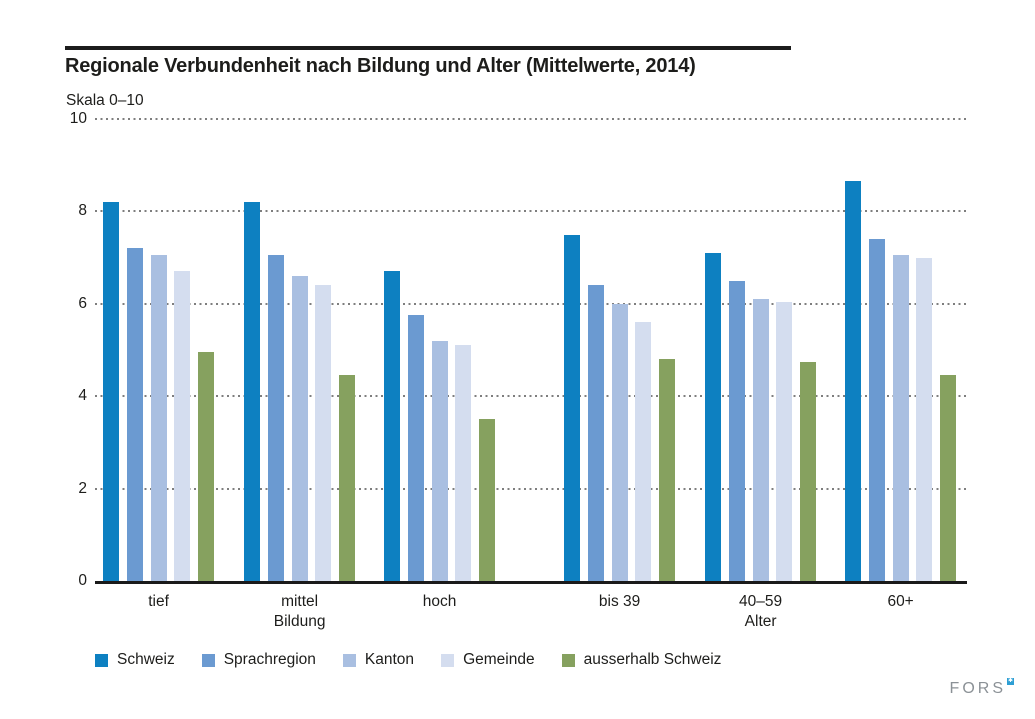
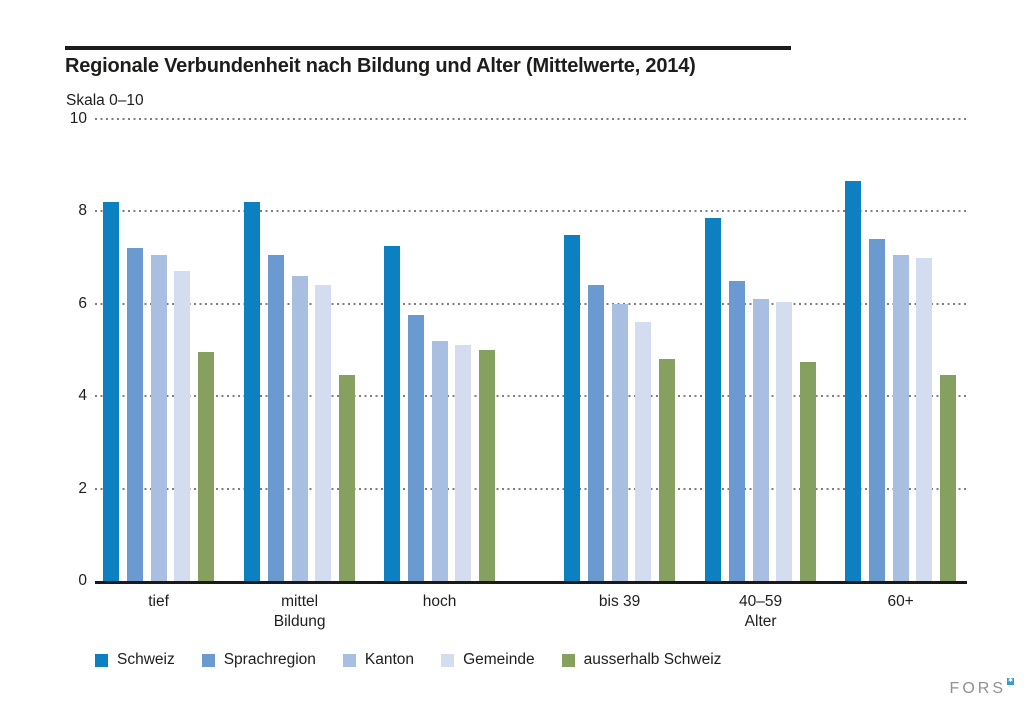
Schweiz/hoch: 6.7 -> 7.2
ausserhalb Schweiz/hoch: 3.5 -> 5.0
Schweiz/40–59: 7.1 -> 7.8
